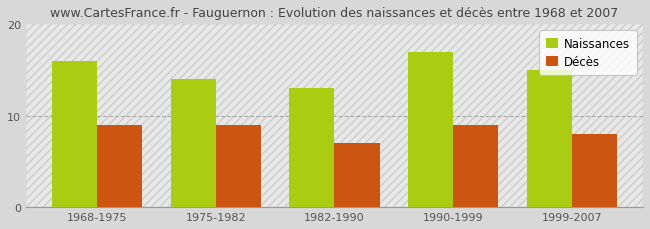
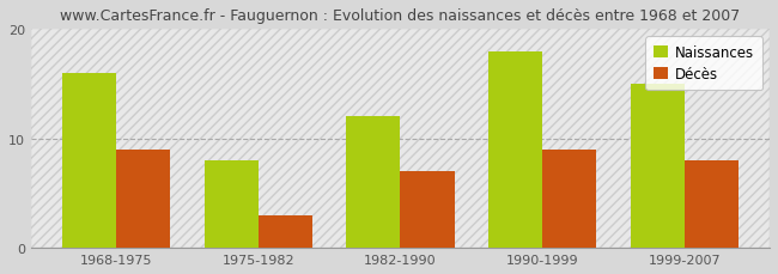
Naissances/1975-1982: 14 -> 8
Décès/1975-1982: 9 -> 3
Naissances/1982-1990: 13 -> 12
Naissances/1990-1999: 17 -> 18
